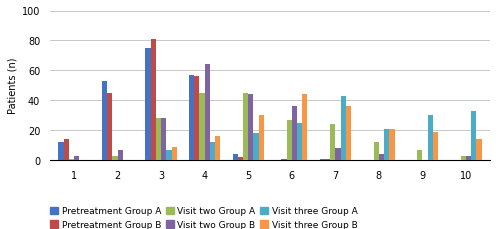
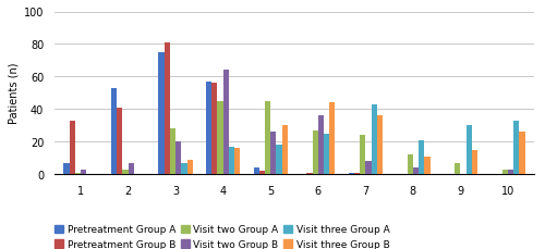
Pretreatment Group A/1: 12 -> 7
Pretreatment Group B/1: 14 -> 33
Pretreatment Group B/2: 45 -> 41
Visit two Group B/3: 28 -> 20
Visit three Group A/4: 12 -> 17
Visit two Group B/5: 44 -> 26
Visit three Group B/8: 21 -> 11
Visit three Group B/9: 19 -> 15
Visit three Group B/10: 14 -> 26
